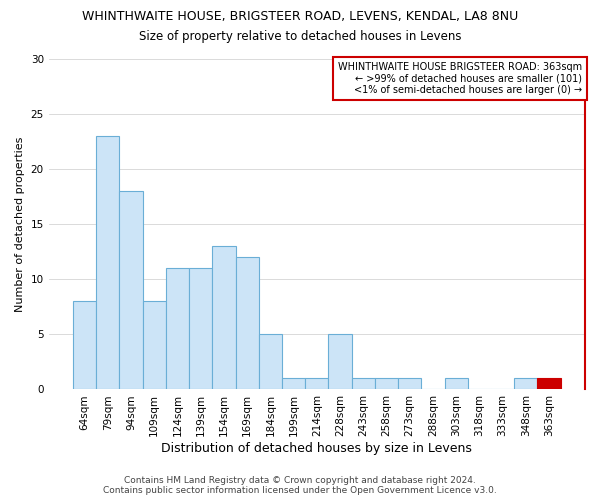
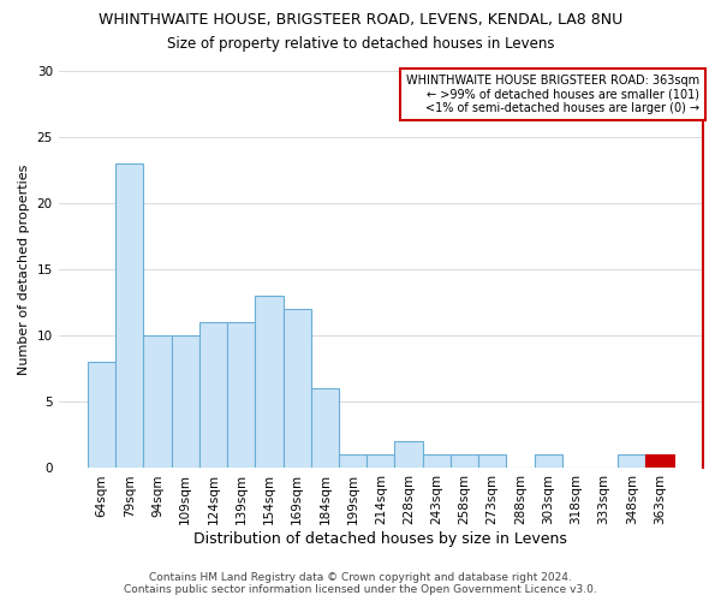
94sqm: 18 -> 10
109sqm: 8 -> 10
184sqm: 5 -> 6
228sqm: 5 -> 2
